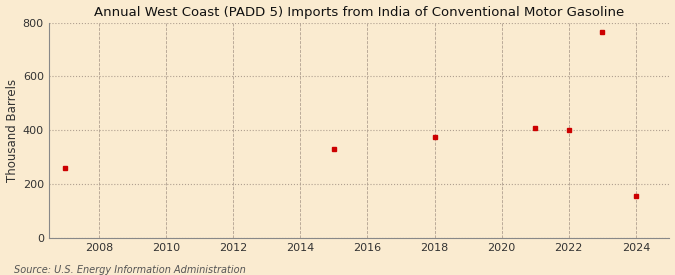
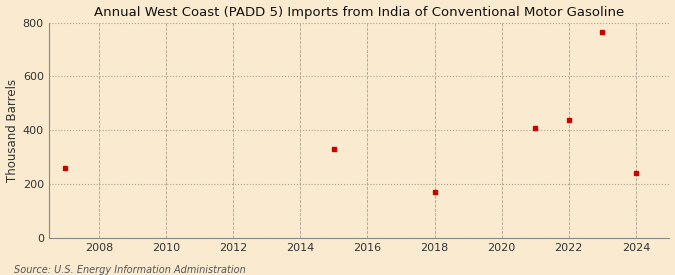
2018: 375 -> 170
2022: 400 -> 440
2024: 155 -> 240
